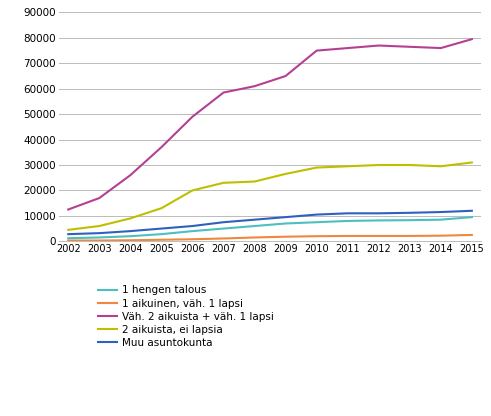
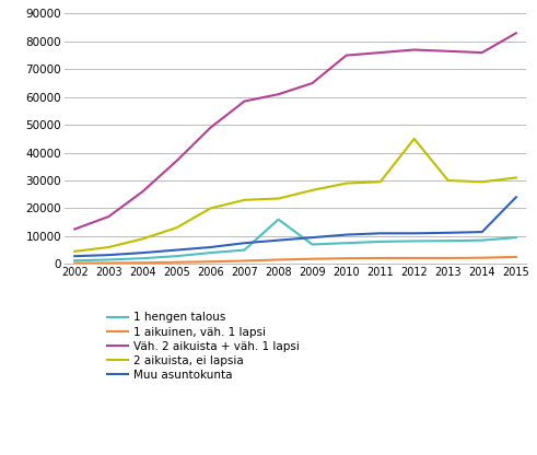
1 hengen talous/2008: 6000 -> 16000
2 aikuista, ei lapsia/2012: 30000 -> 45000
Väh. 2 aikuista + väh. 1 lapsi/2015: 79500 -> 83000
Muu asuntokunta/2015: 12000 -> 24000
